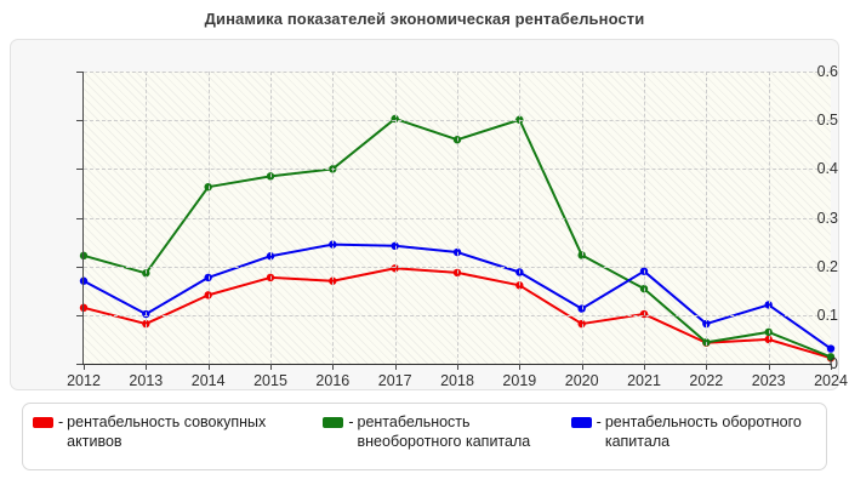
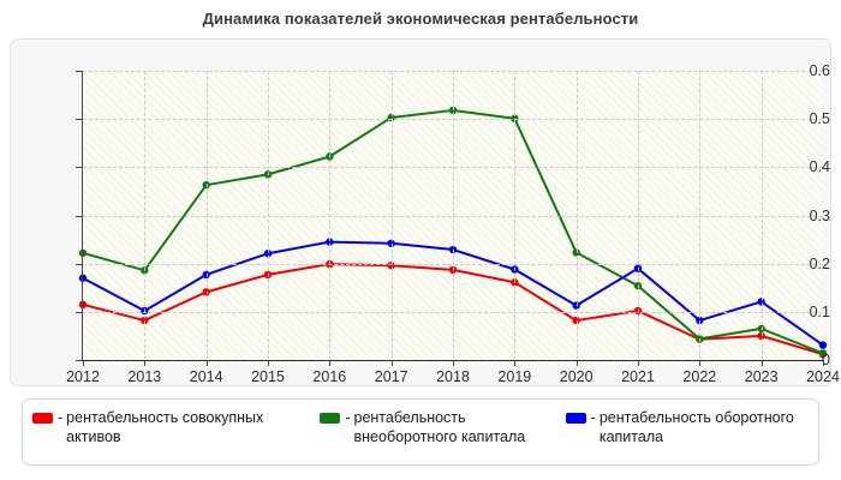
- рентабельность совокупных активов/2016: 0.17 -> 0.20
- рентабельность внеоборотного капитала/2016: 0.40 -> 0.42
- рентабельность внеоборотного капитала/2018: 0.46 -> 0.52
